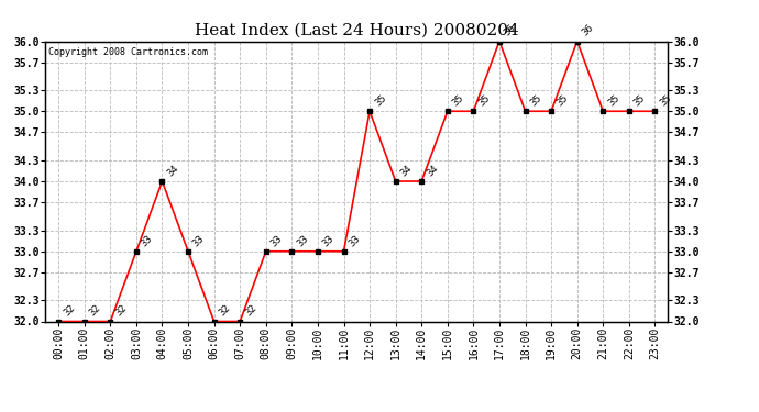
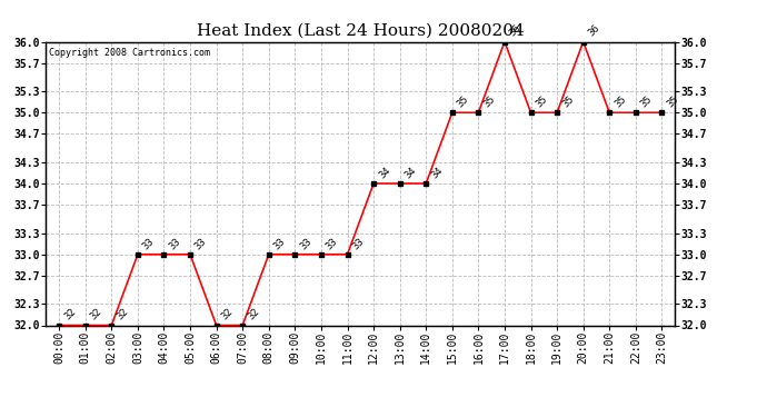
04:00: 34 -> 33
12:00: 35 -> 34
